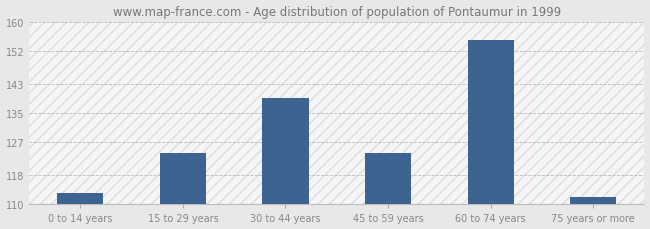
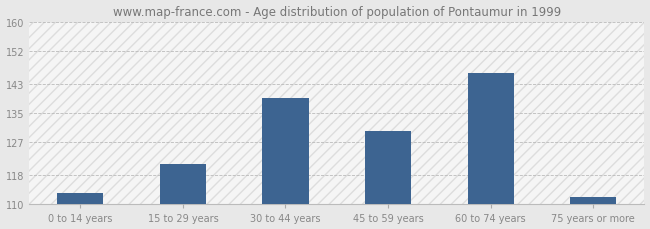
15 to 29 years: 124 -> 121
45 to 59 years: 124 -> 130
60 to 74 years: 155 -> 146
